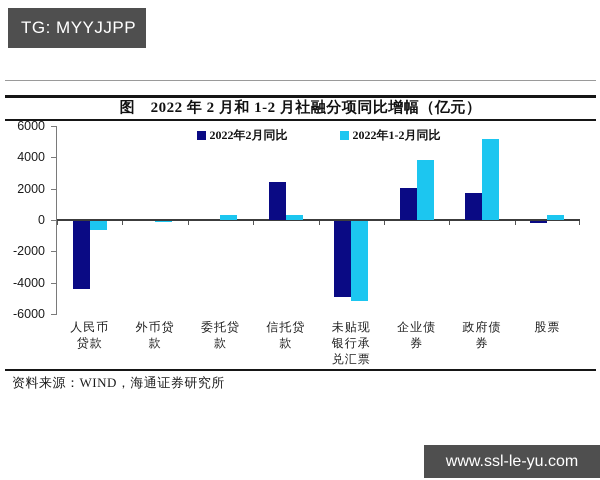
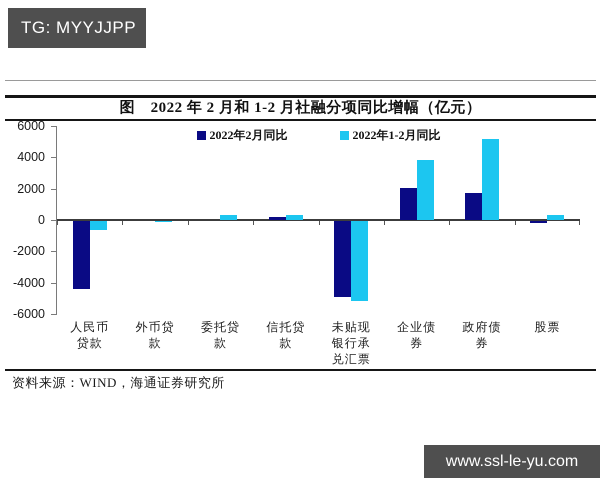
2022年2月同比/信托贷款: 2400 -> 200
